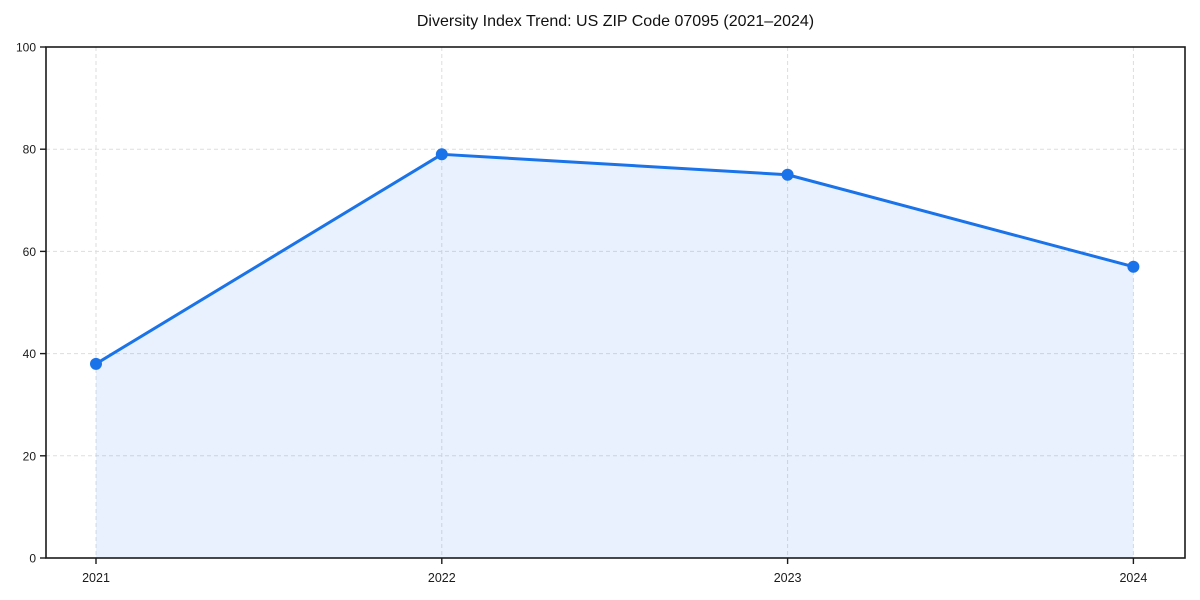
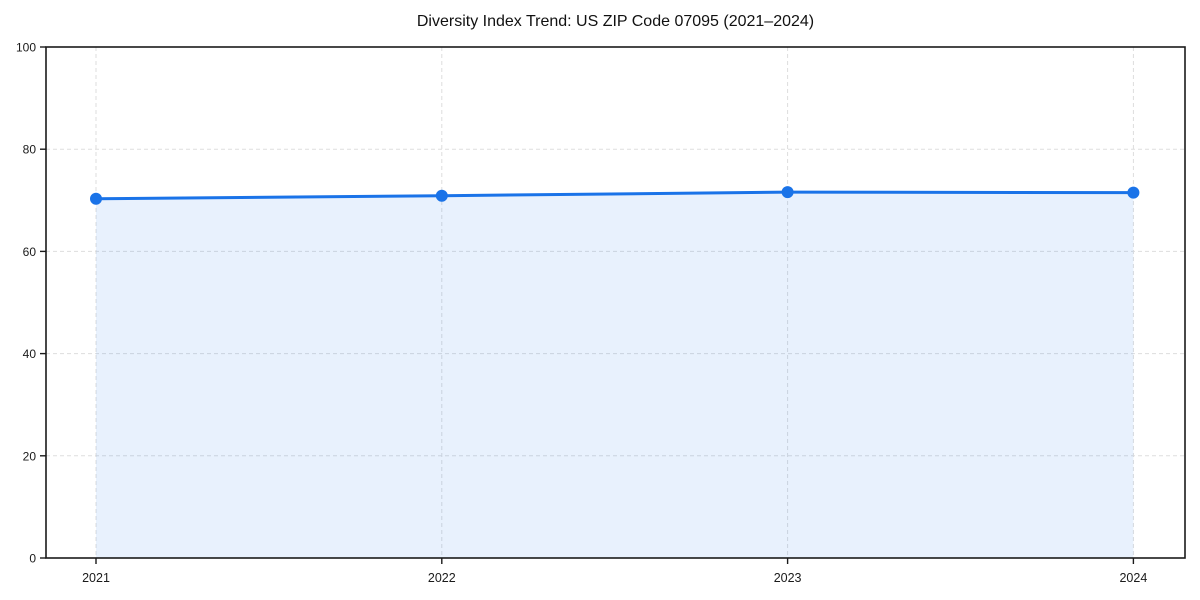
2021: 38 -> 70
2022: 79 -> 71
2023: 75 -> 72
2024: 57 -> 72
